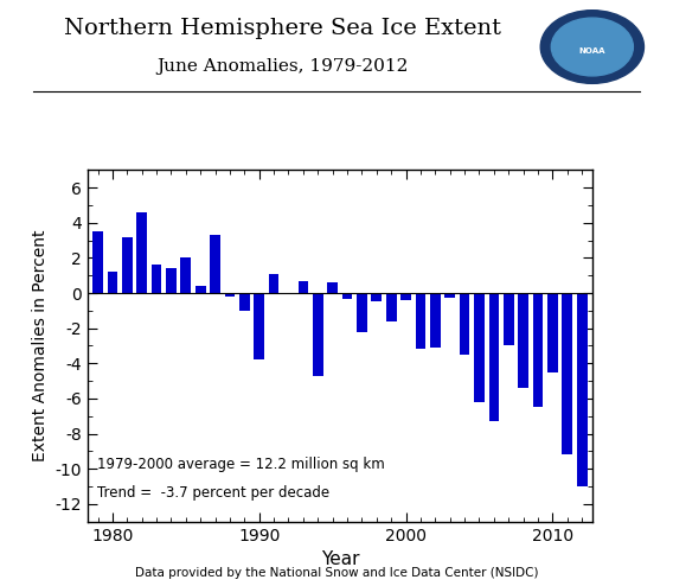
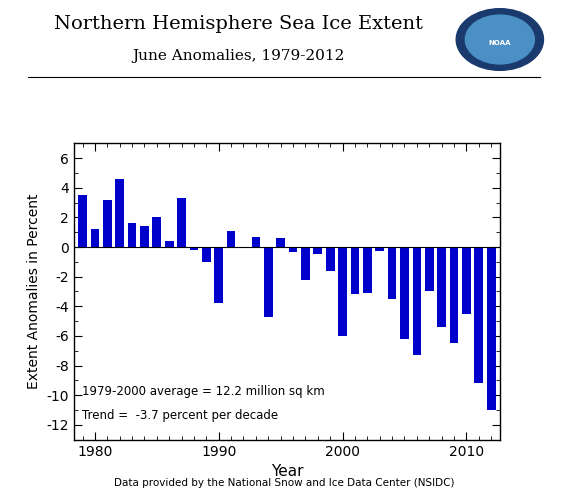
2000: -0.4 -> -6.0
